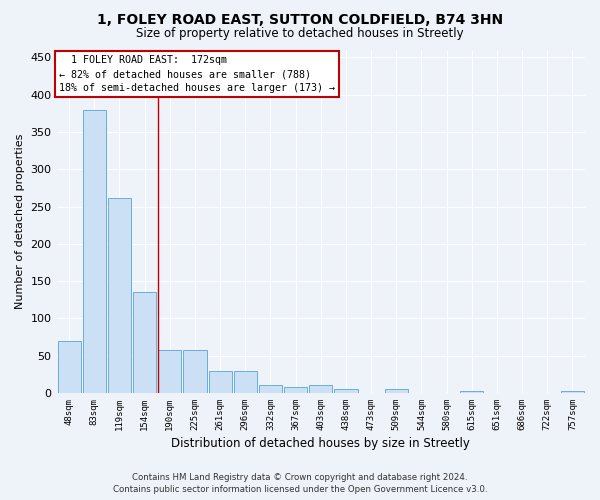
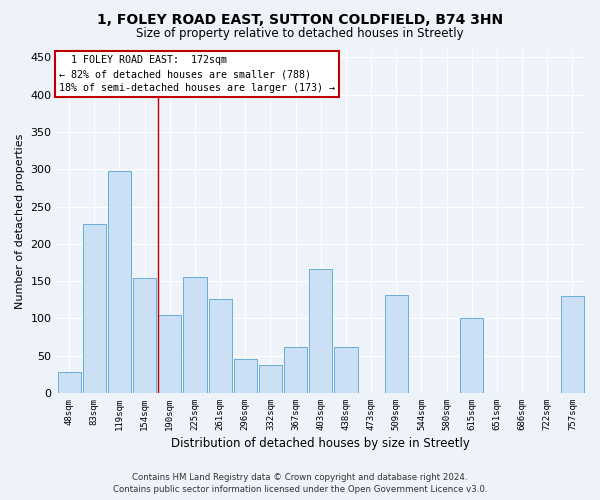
48sqm: 70 -> 28
83sqm: 380 -> 226
119sqm: 262 -> 298
154sqm: 135 -> 154
190sqm: 58 -> 104
225sqm: 58 -> 156
261sqm: 30 -> 126
296sqm: 30 -> 46
332sqm: 10 -> 38
367sqm: 8 -> 62
403sqm: 10 -> 166
438sqm: 5 -> 62
509sqm: 5 -> 132
615sqm: 3 -> 100
757sqm: 3 -> 130
